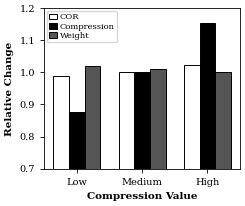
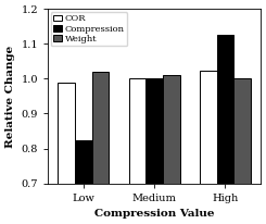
Compression/Low: 0.875 -> 0.825
Compression/High: 1.155 -> 1.125
